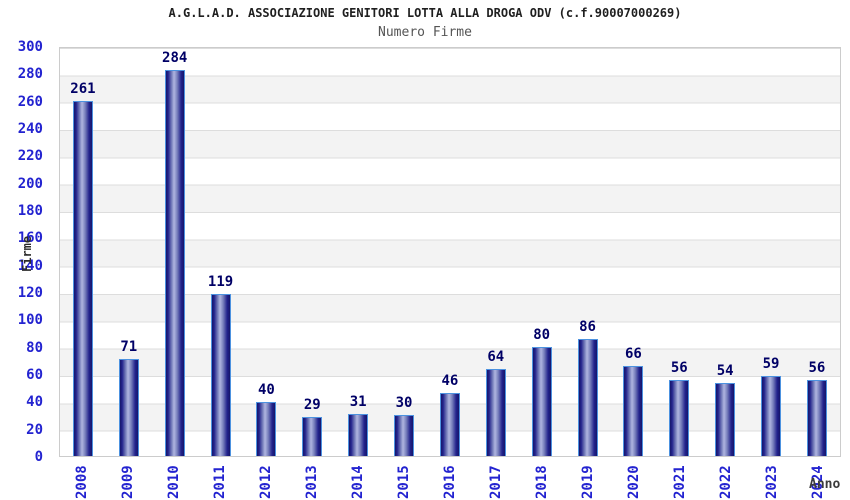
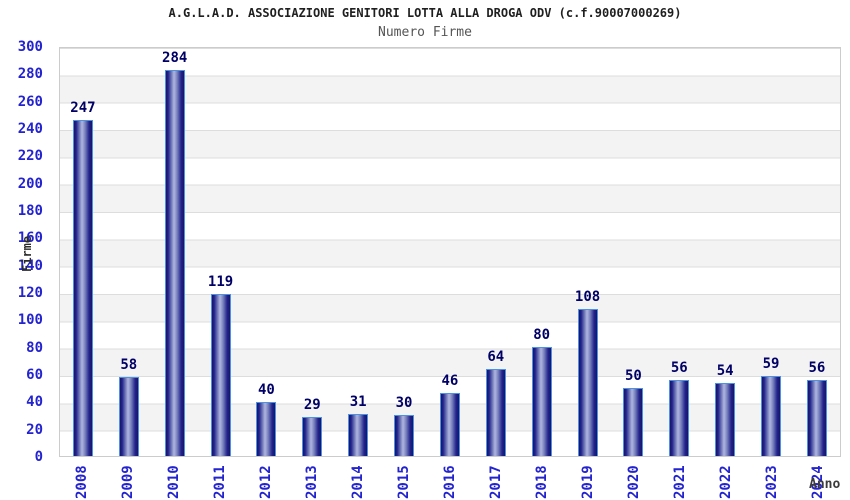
2008: 261 -> 247
2009: 71 -> 58
2019: 86 -> 108
2020: 66 -> 50
